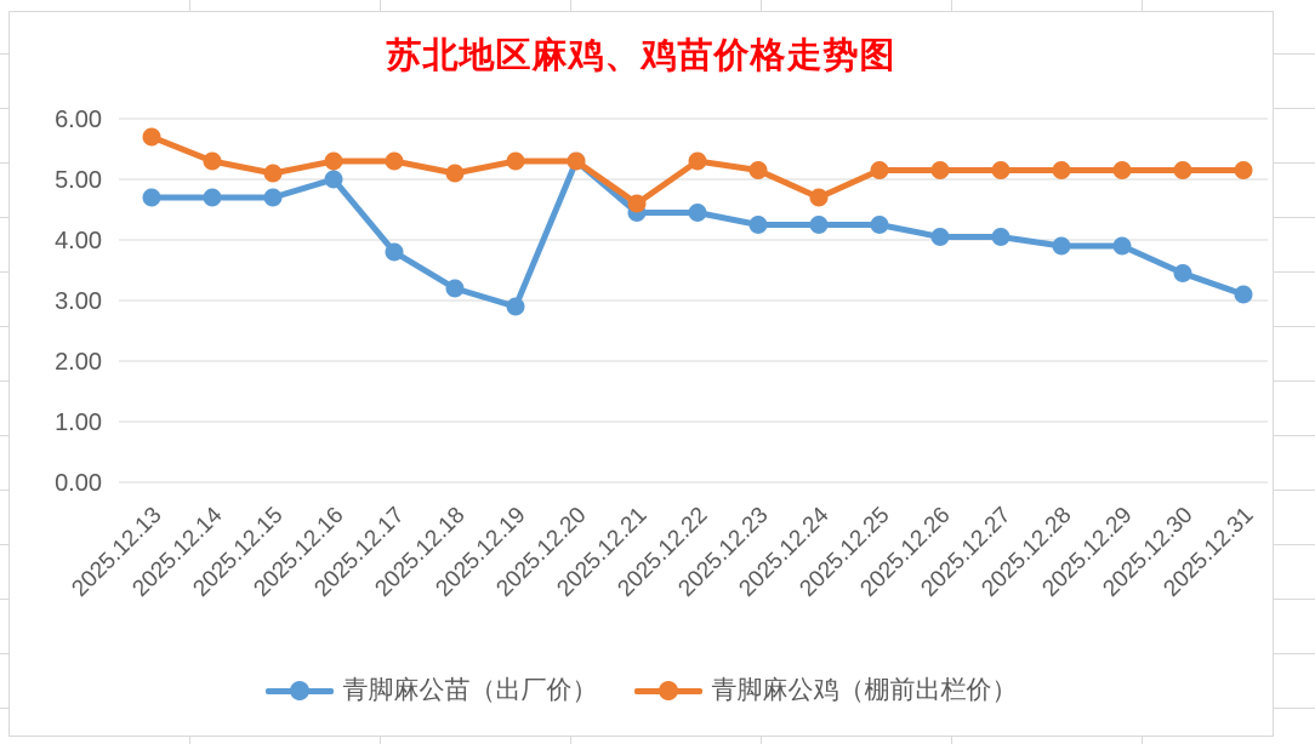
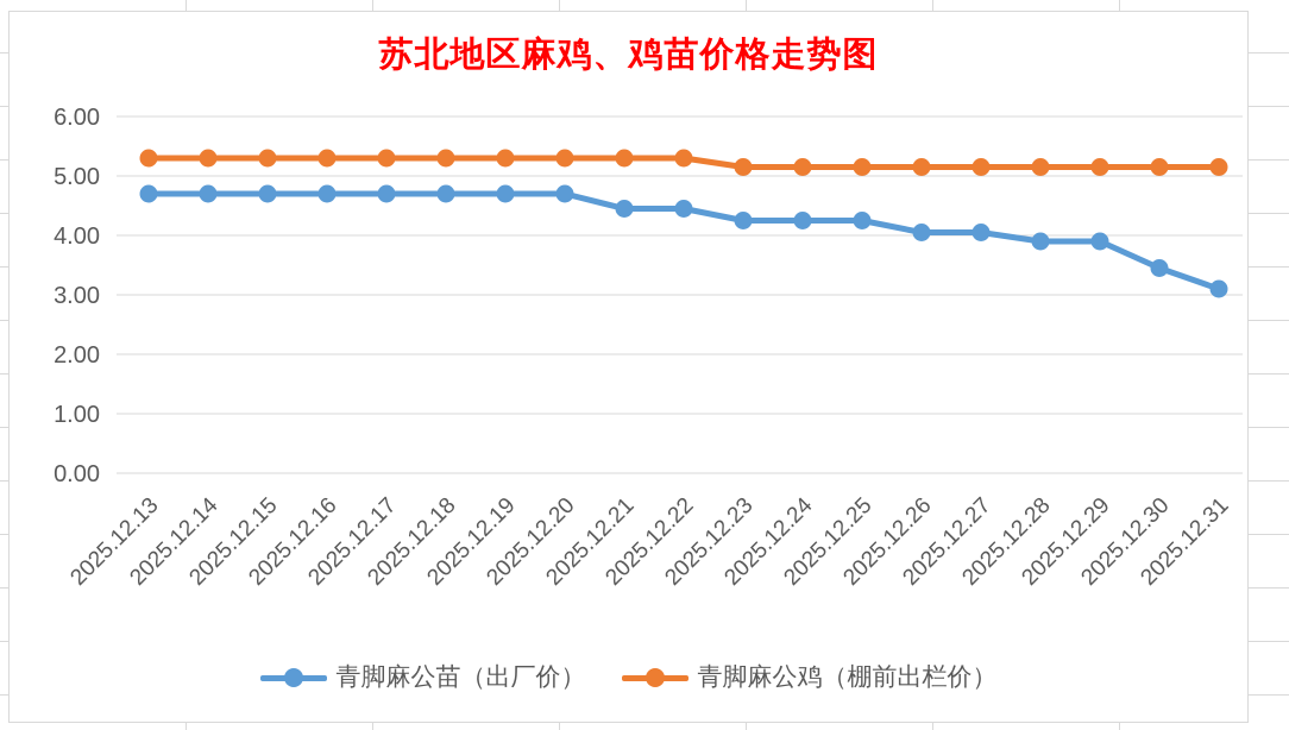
青脚麻公鸡（棚前出栏价）/2025.12.13: 5.7 -> 5.3
青脚麻公鸡（棚前出栏价）/2025.12.15: 5.1 -> 5.3
青脚麻公苗（出厂价）/2025.12.16: 5.0 -> 4.7
青脚麻公苗（出厂价）/2025.12.17: 3.8 -> 4.7
青脚麻公苗（出厂价）/2025.12.18: 3.2 -> 4.7
青脚麻公鸡（棚前出栏价）/2025.12.18: 5.1 -> 5.3
青脚麻公苗（出厂价）/2025.12.19: 2.9 -> 4.7
青脚麻公苗（出厂价）/2025.12.20: 5.3 -> 4.7
青脚麻公鸡（棚前出栏价）/2025.12.21: 4.6 -> 5.3
青脚麻公鸡（棚前出栏价）/2025.12.24: 4.7 -> 5.2
